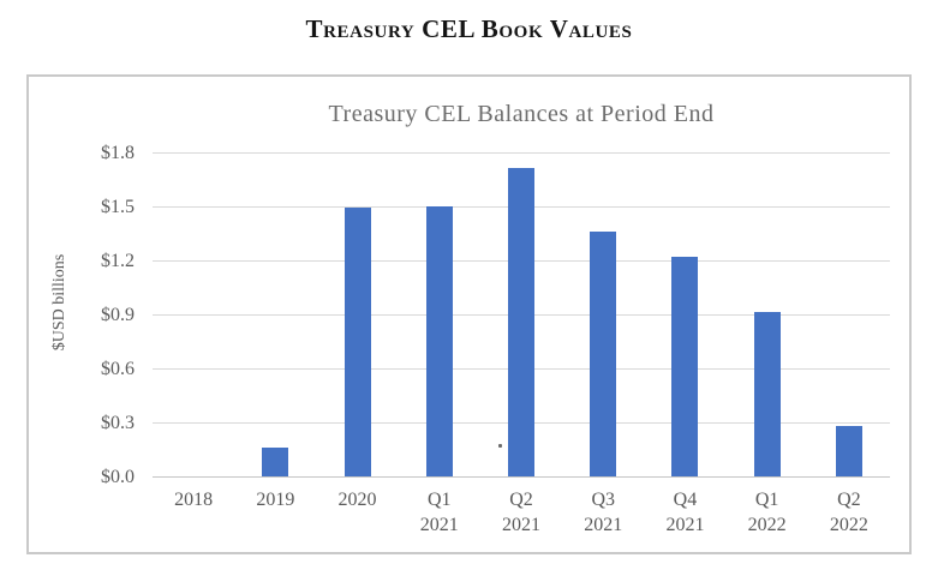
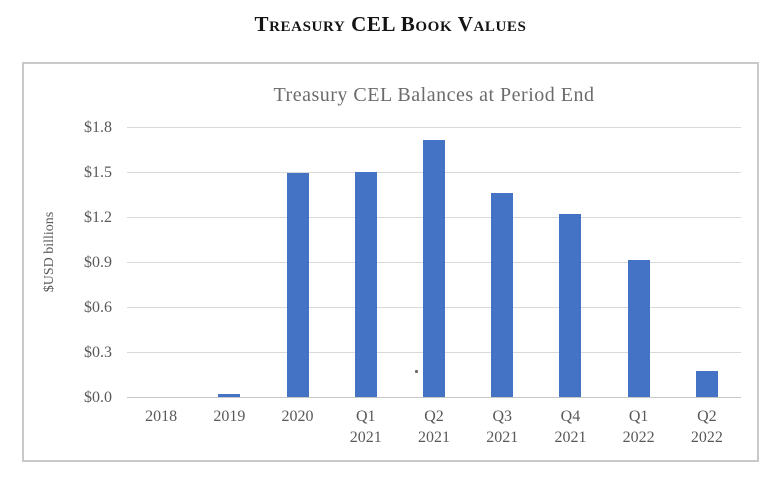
2019: $0.16 -> $0.02
Q2 2022: $0.28 -> $0.17
